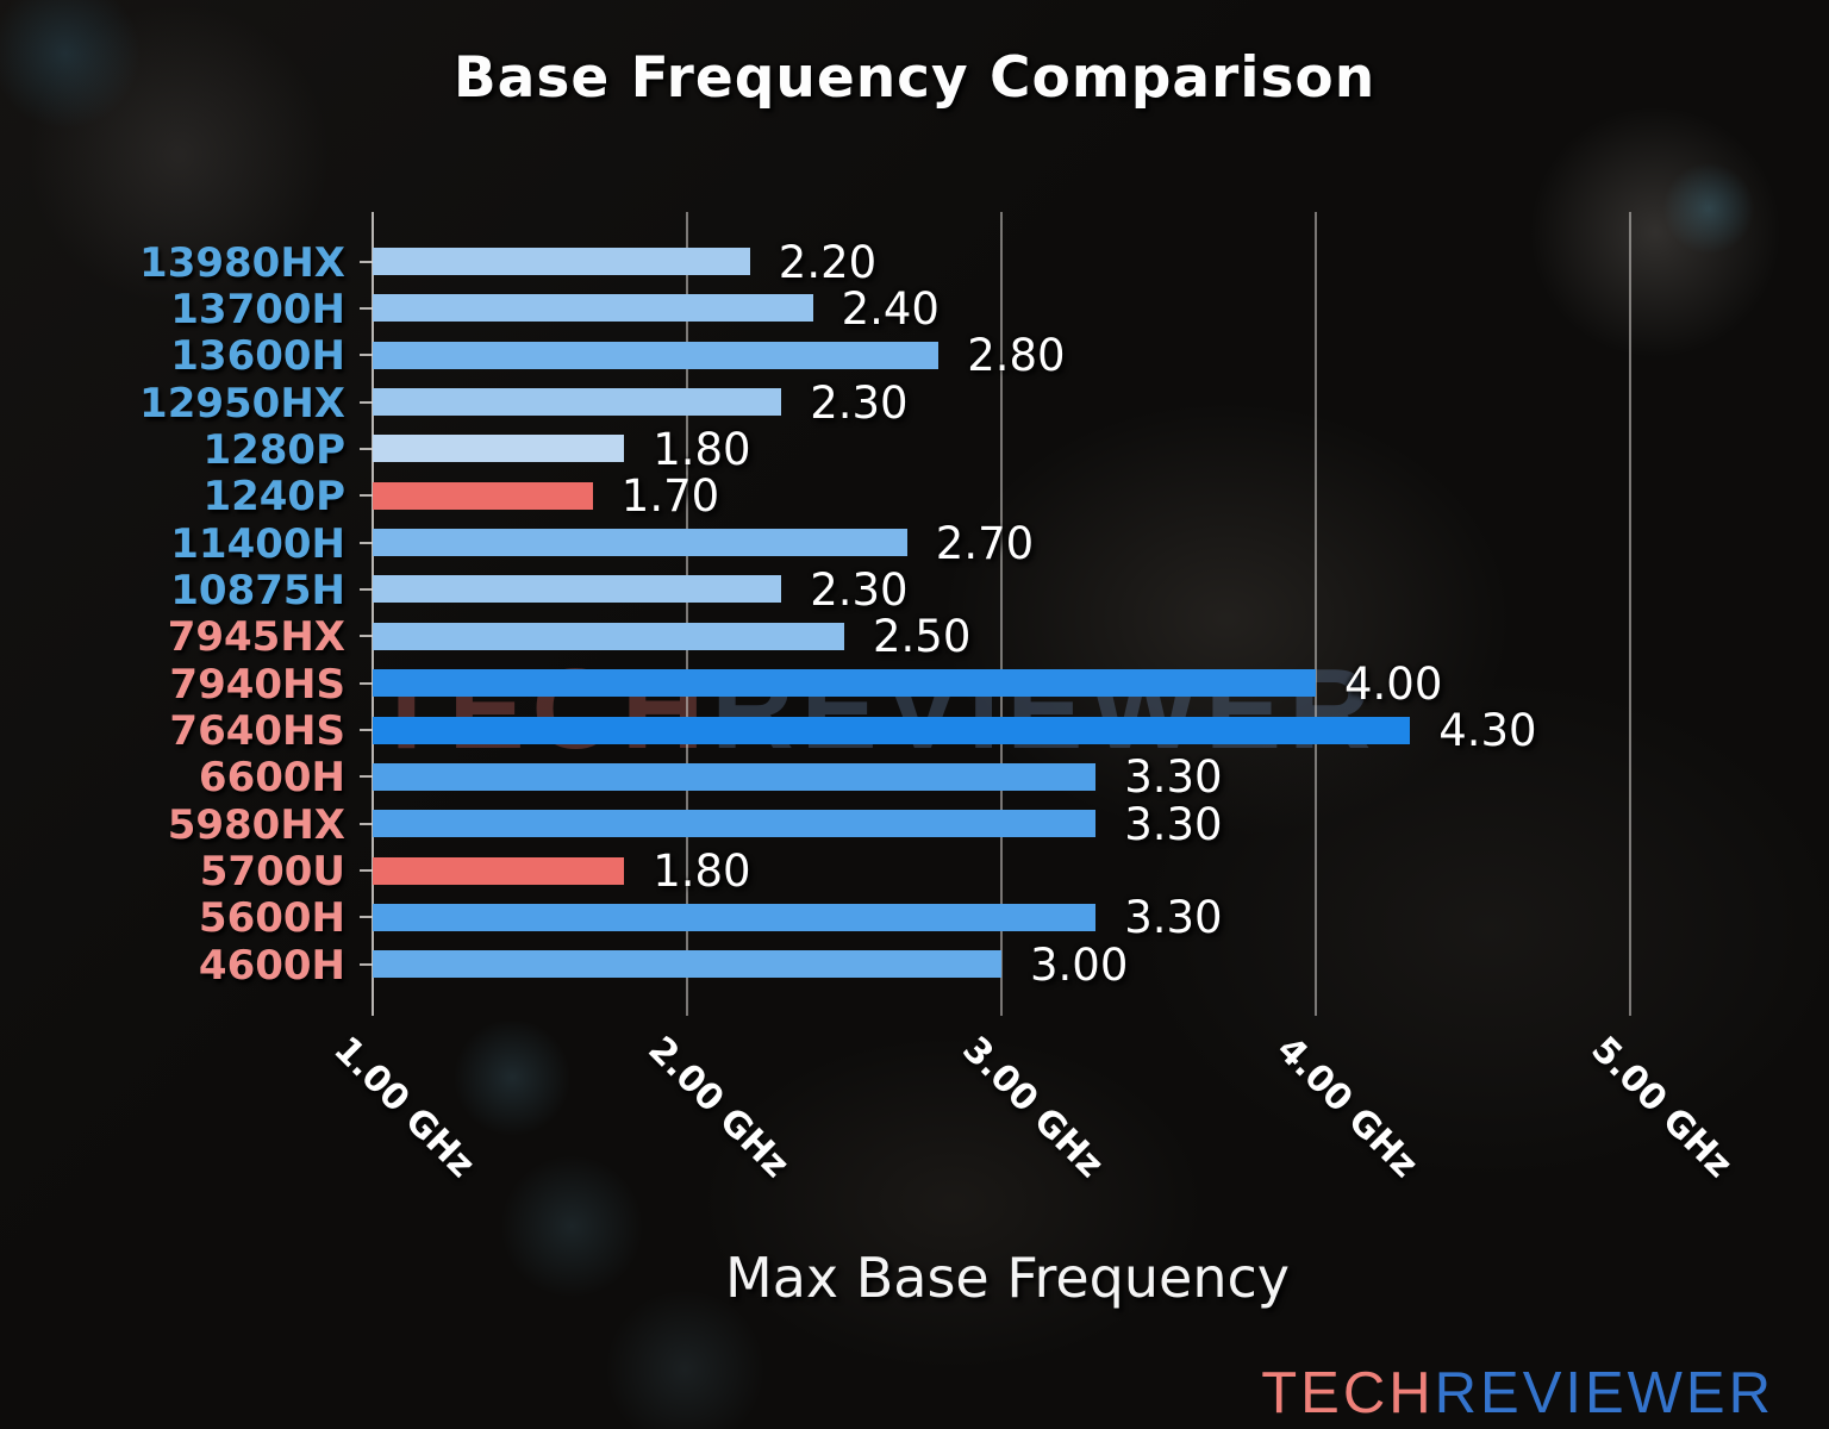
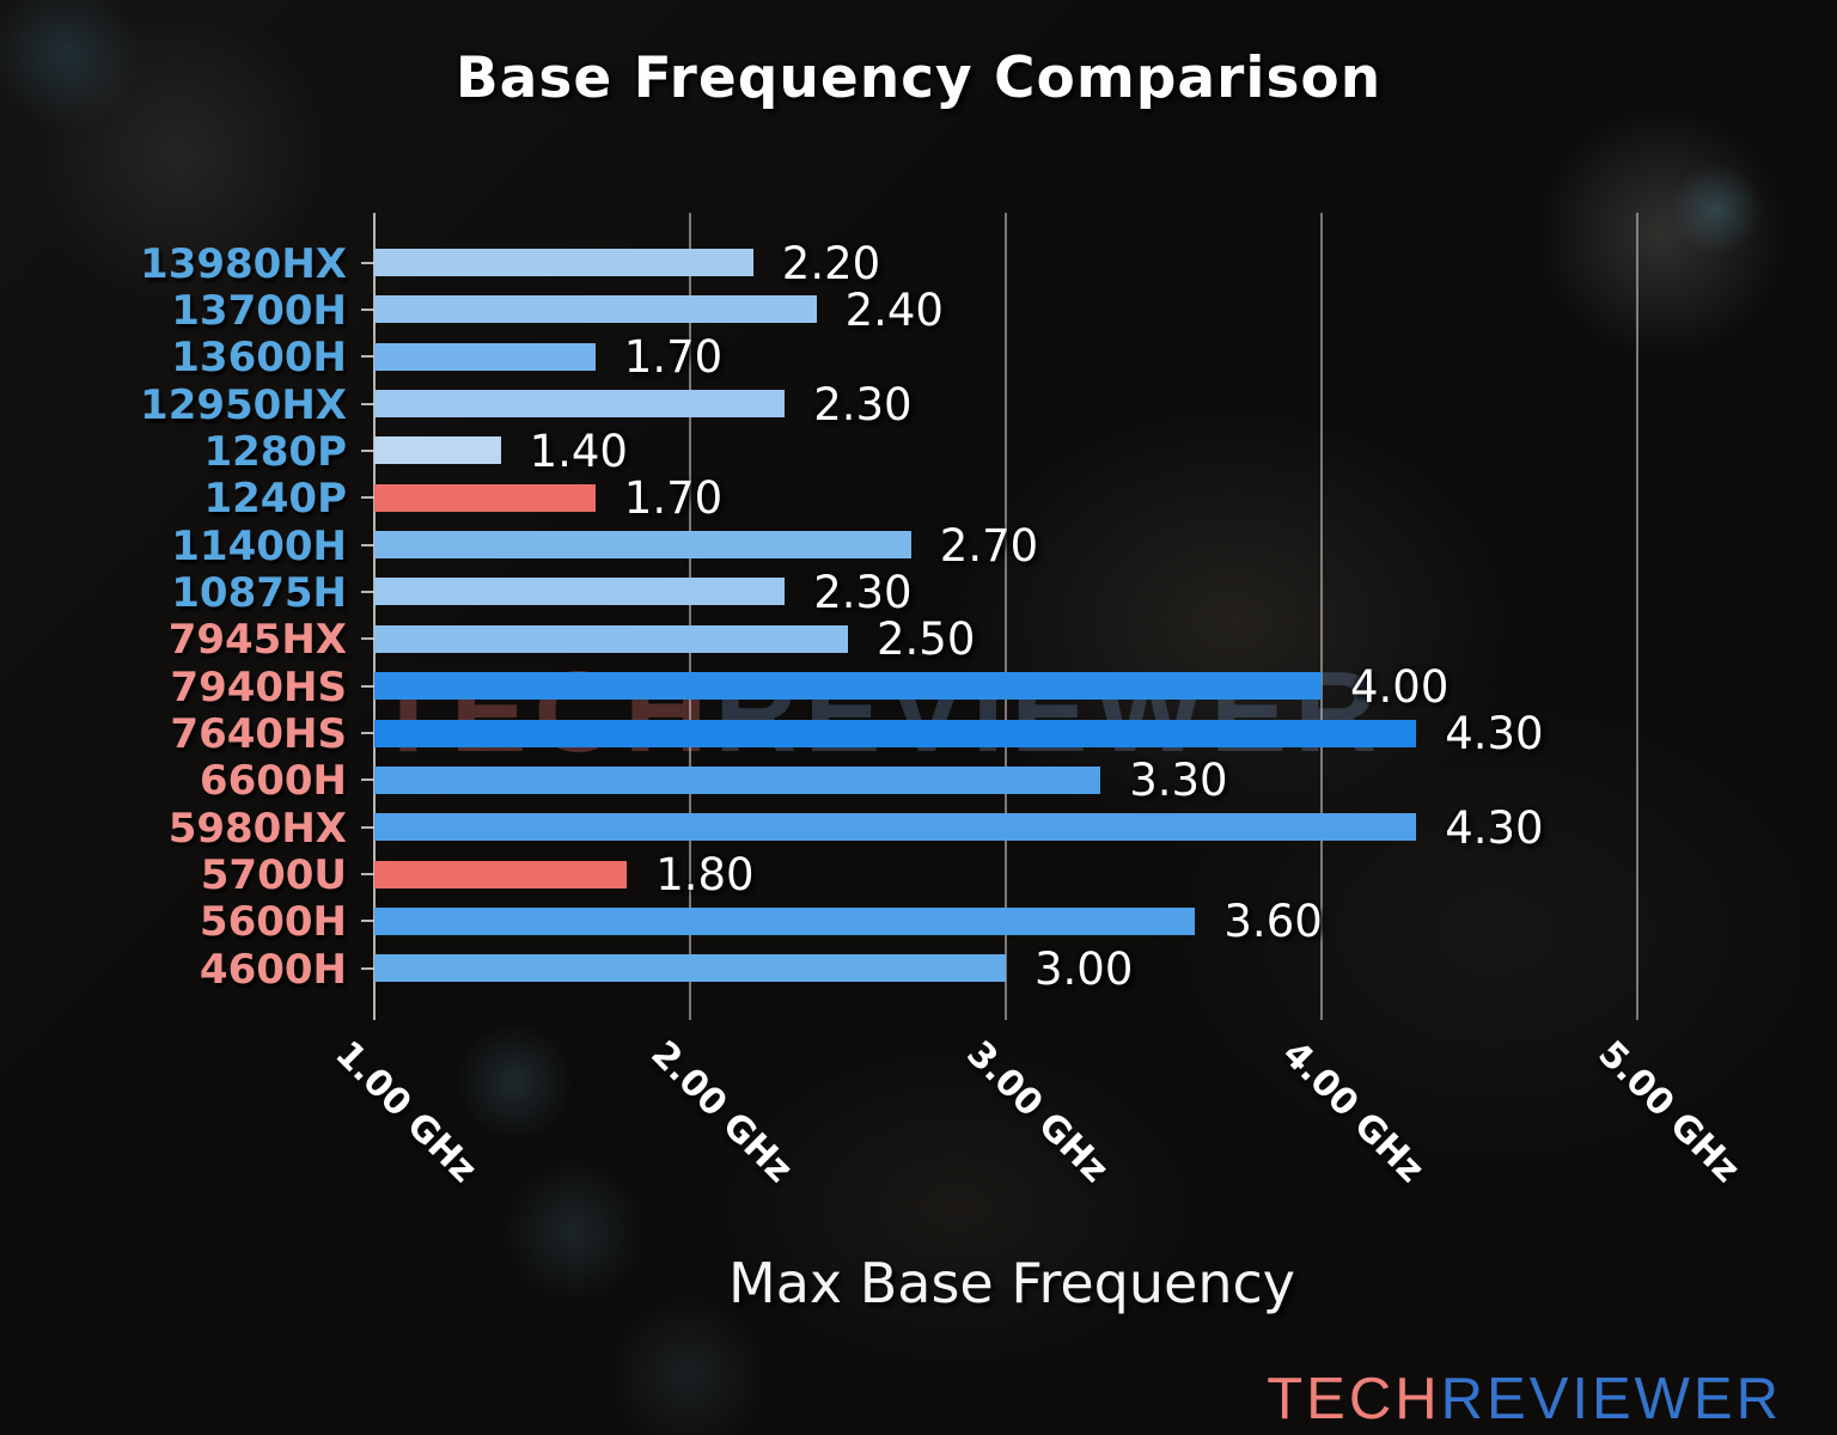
13600H: 2.80 -> 1.70
1280P: 1.80 -> 1.40
5980HX: 3.30 -> 4.30
5600H: 3.30 -> 3.60
